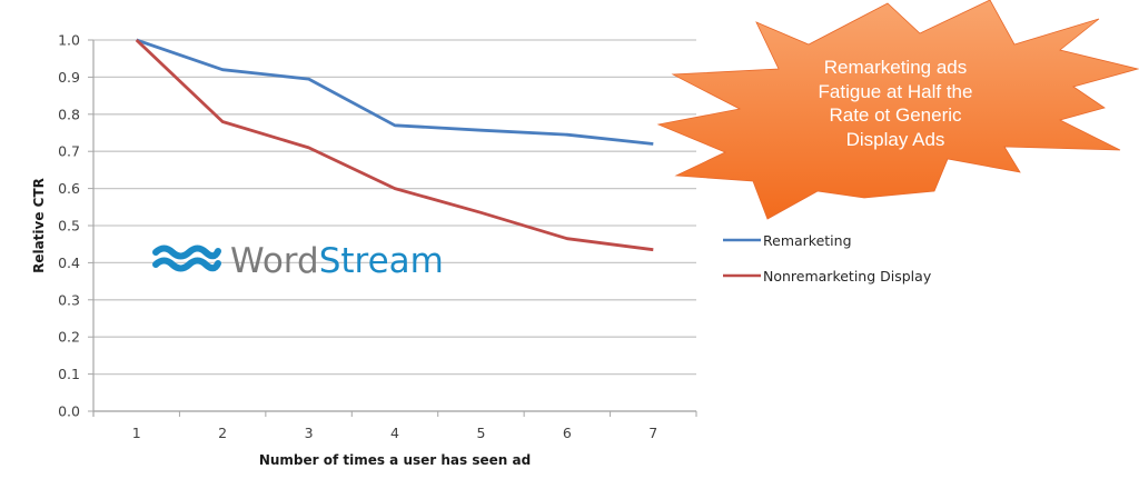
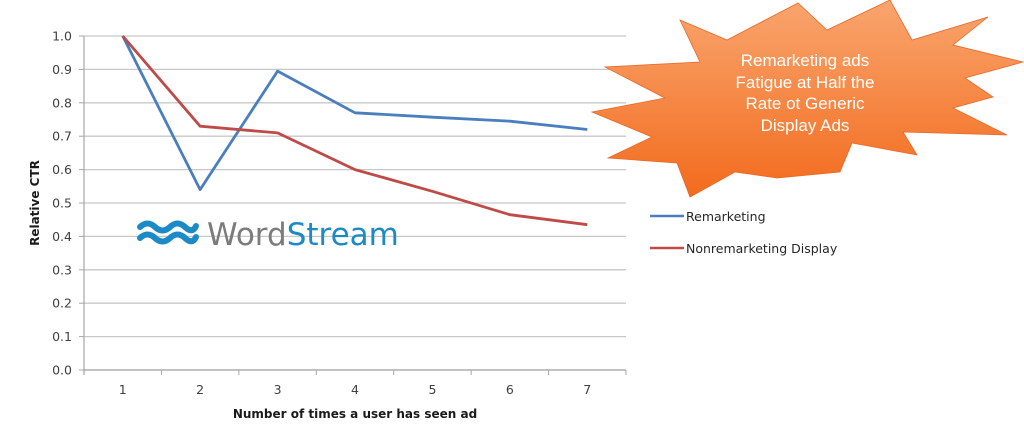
Remarketing/2: 0.92 -> 0.54
Nonremarketing Display/2: 0.78 -> 0.73
